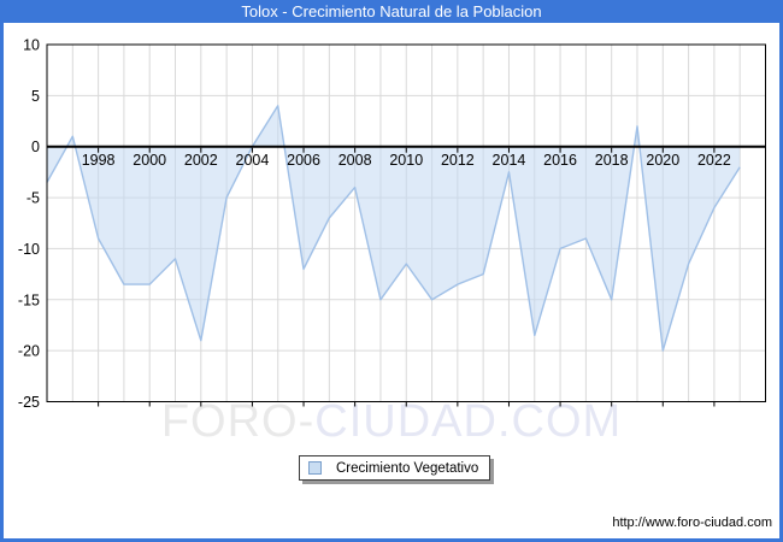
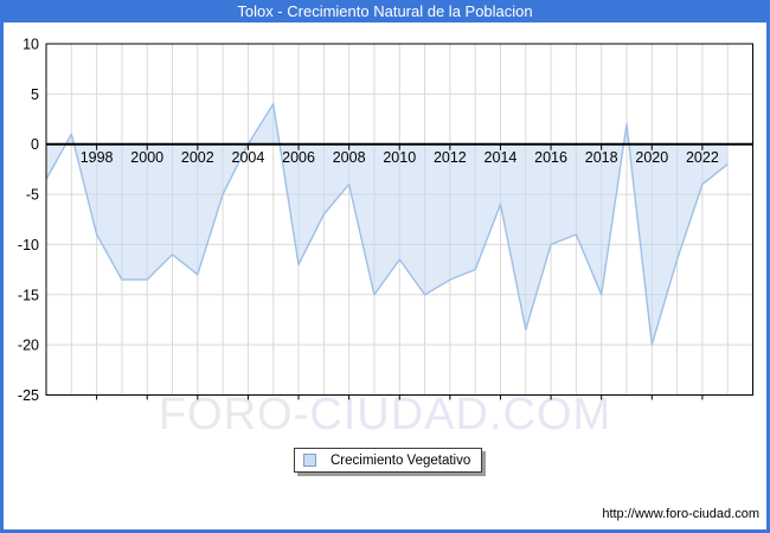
2002: -19 -> -13
2014: -2 -> -6
2022: -6 -> -4
